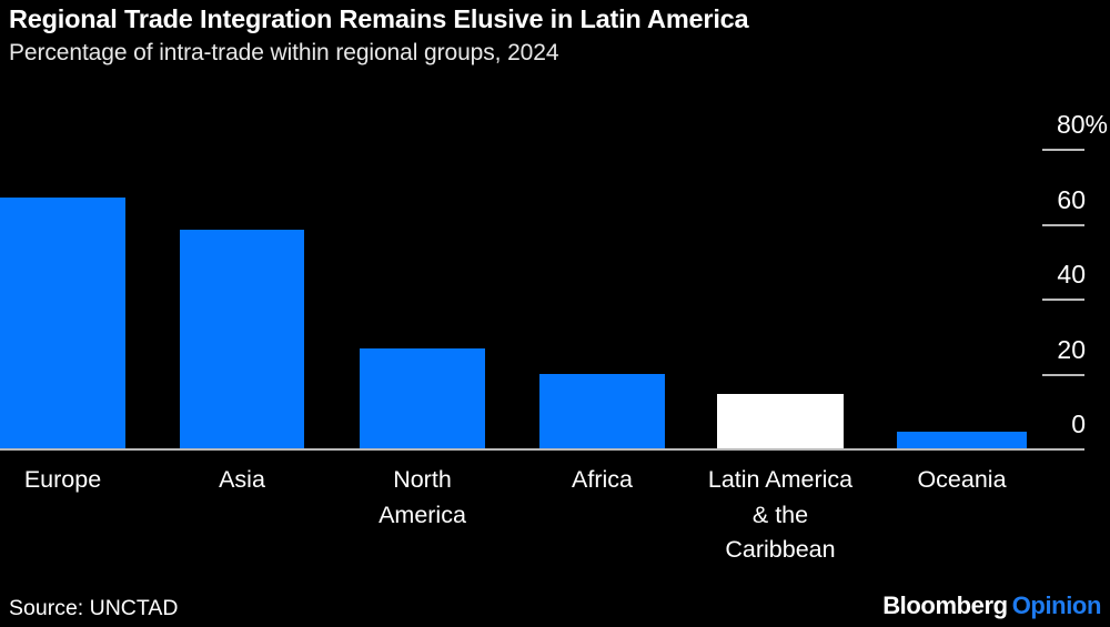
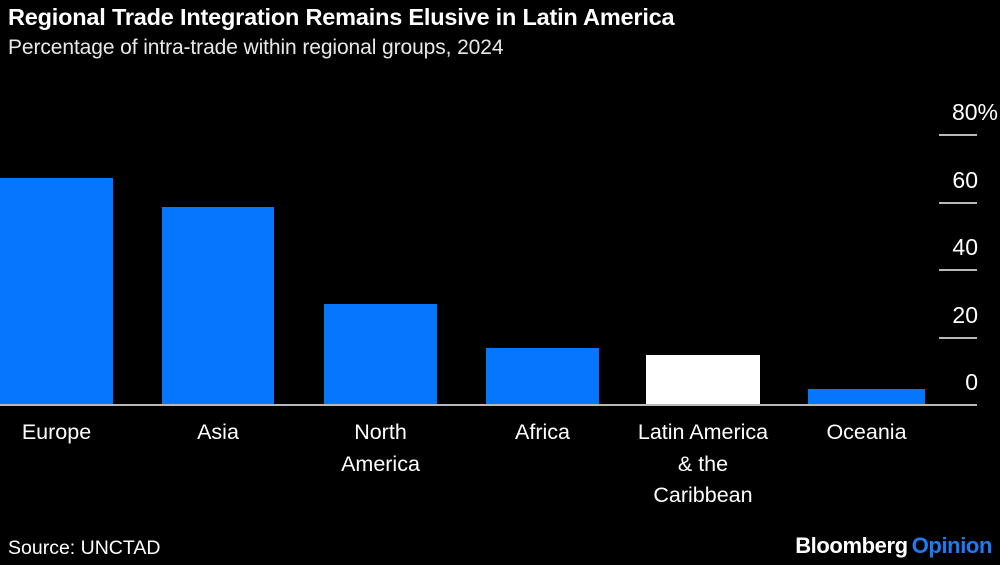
North America: 27% -> 30%
Africa: 20% -> 17%
